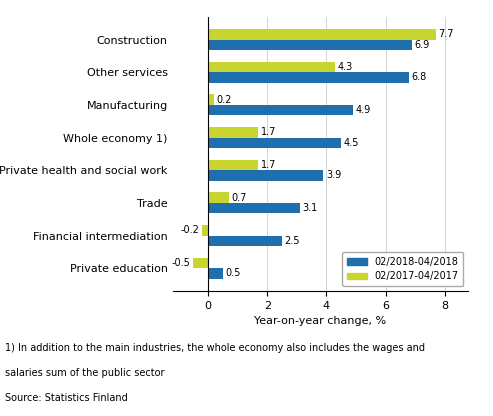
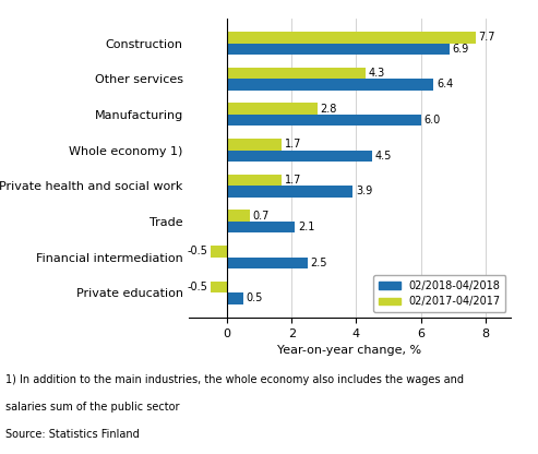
02/2018-04/2018/Other services: 6.8 -> 6.4
02/2017-04/2017/Manufacturing: 0.2 -> 2.8
02/2018-04/2018/Manufacturing: 4.9 -> 6.0
02/2018-04/2018/Trade: 3.1 -> 2.1
02/2017-04/2017/Financial intermediation: -0.2 -> -0.5
